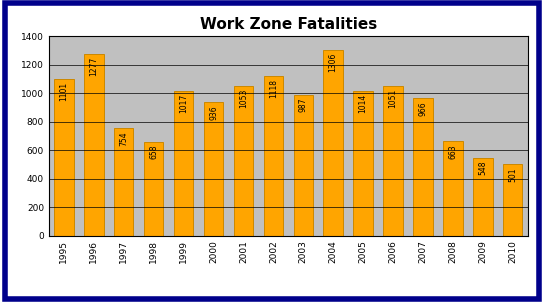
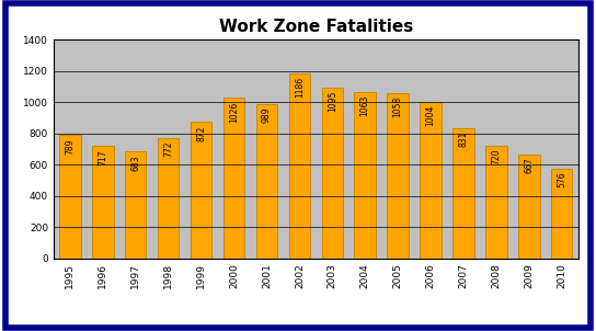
1995: 1101 -> 789
1996: 1277 -> 717
1997: 754 -> 683
1998: 658 -> 772
1999: 1017 -> 872
2000: 936 -> 1026
2001: 1053 -> 989
2002: 1118 -> 1186
2003: 987 -> 1095
2004: 1306 -> 1063
2005: 1014 -> 1058
2006: 1051 -> 1004
2007: 966 -> 831
2008: 663 -> 720
2009: 548 -> 667
2010: 501 -> 576
